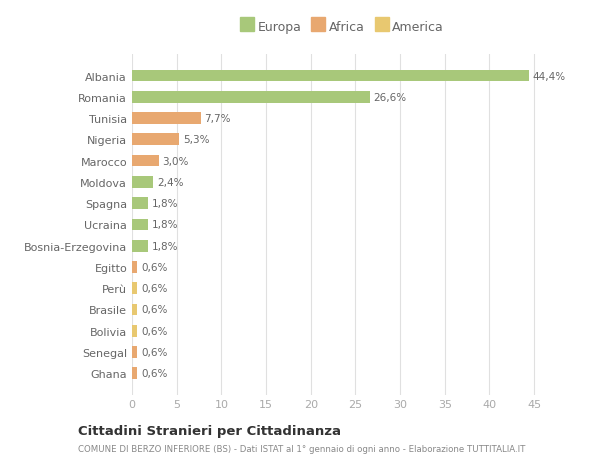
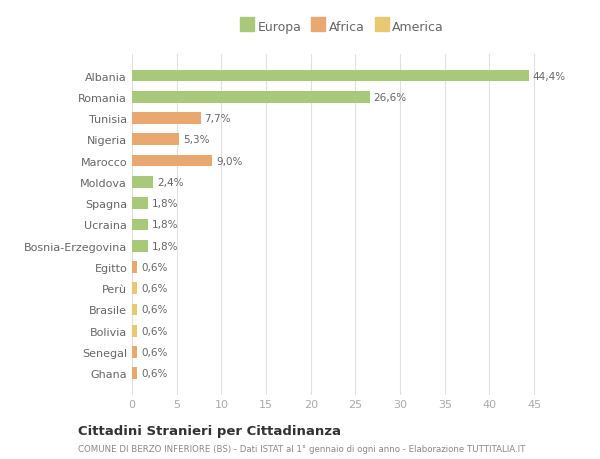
Marocco: 3,0% -> 9,0%
